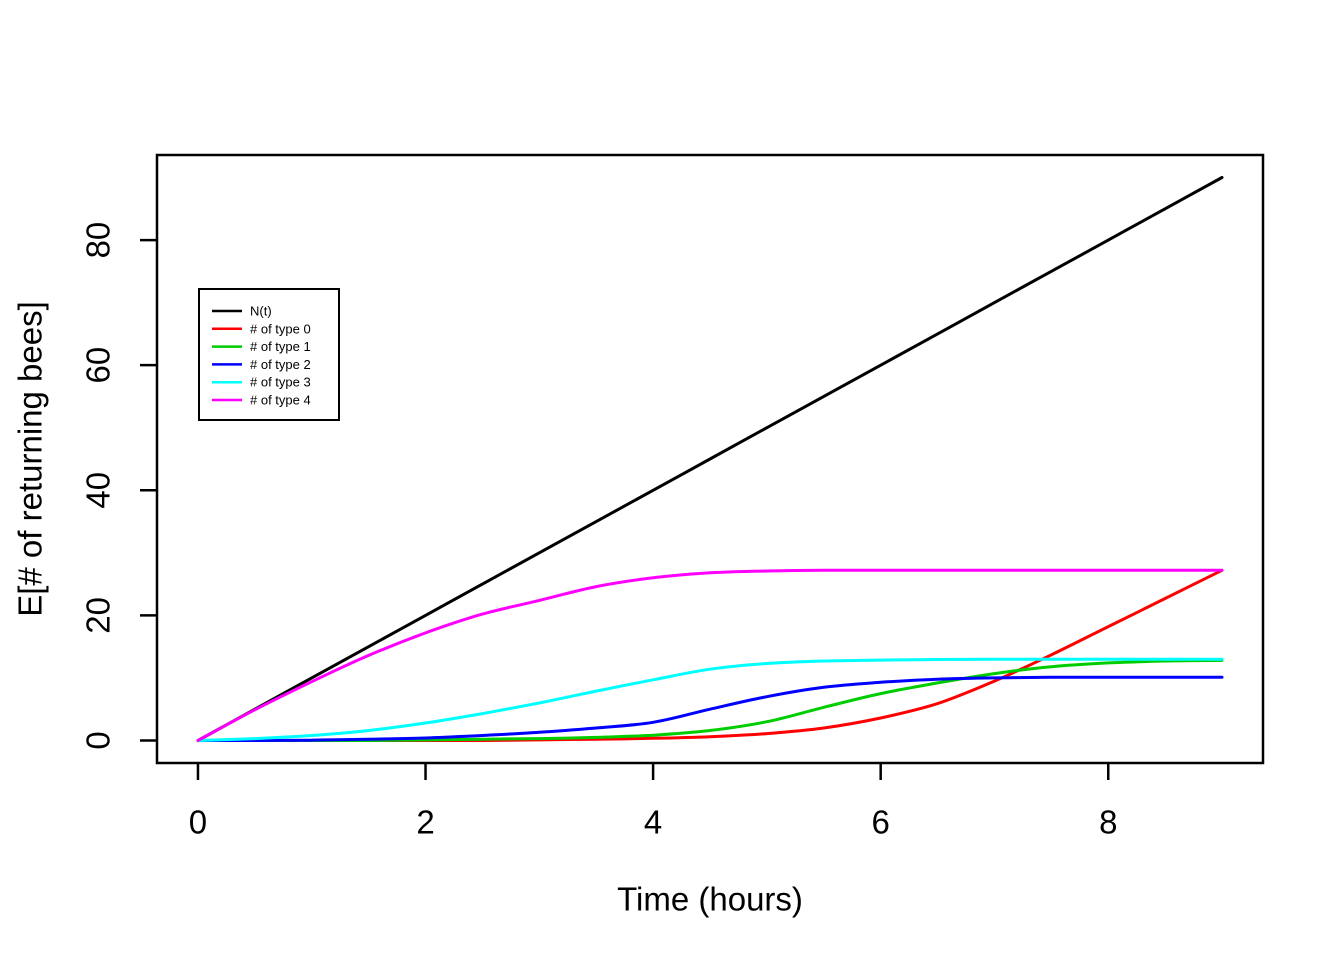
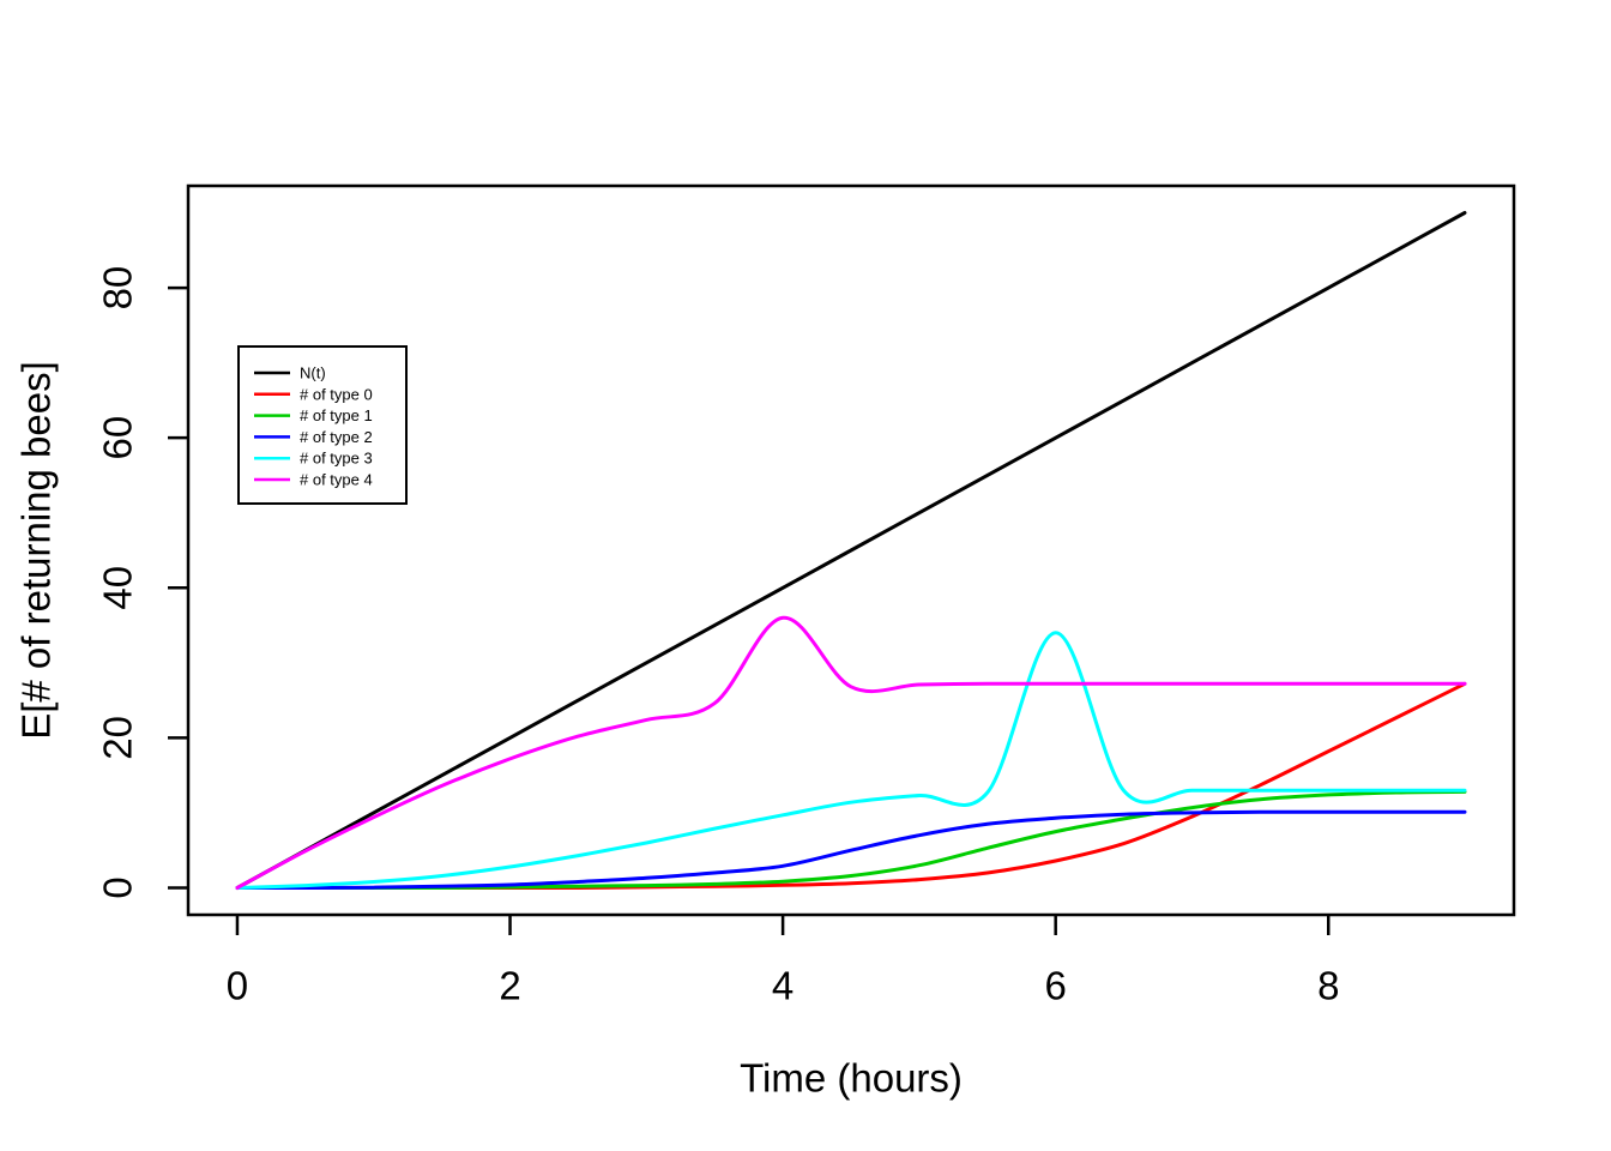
# of type 4/4: 26 -> 36
# of type 3/6: 13 -> 34
